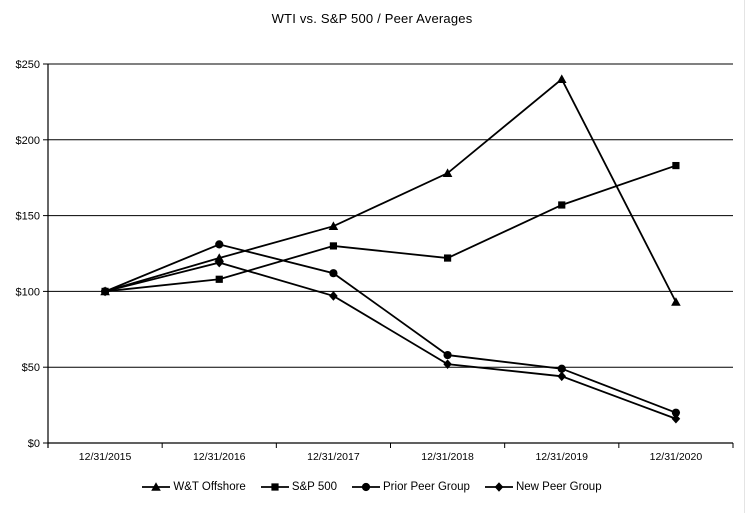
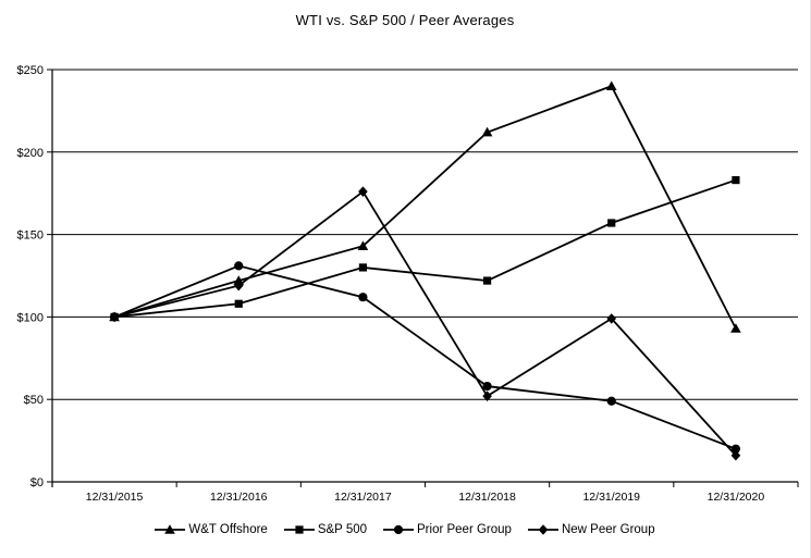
New Peer Group/12/31/2017: $97 -> $176
W&T Offshore/12/31/2018: $178 -> $212
New Peer Group/12/31/2019: $44 -> $99
